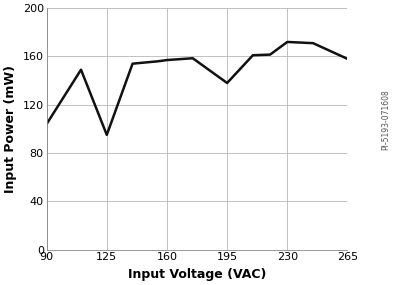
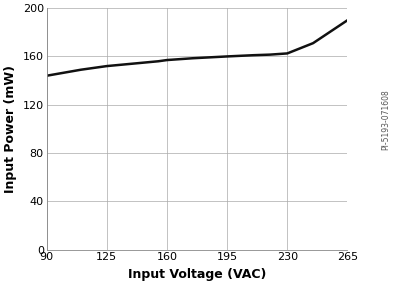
90: 104 -> 144
125: 95 -> 152
195: 138 -> 160
230: 172 -> 162
265: 158 -> 190
